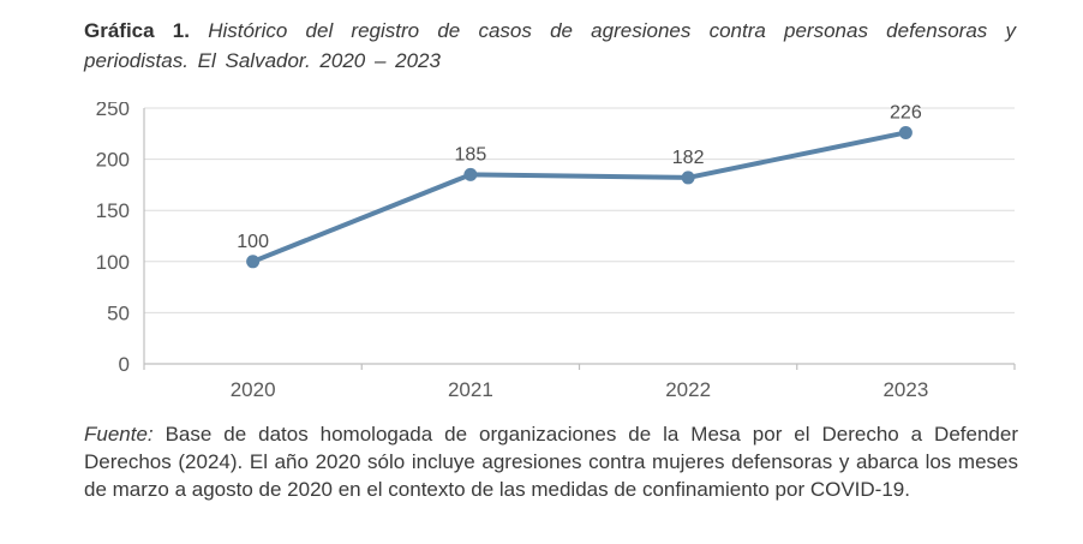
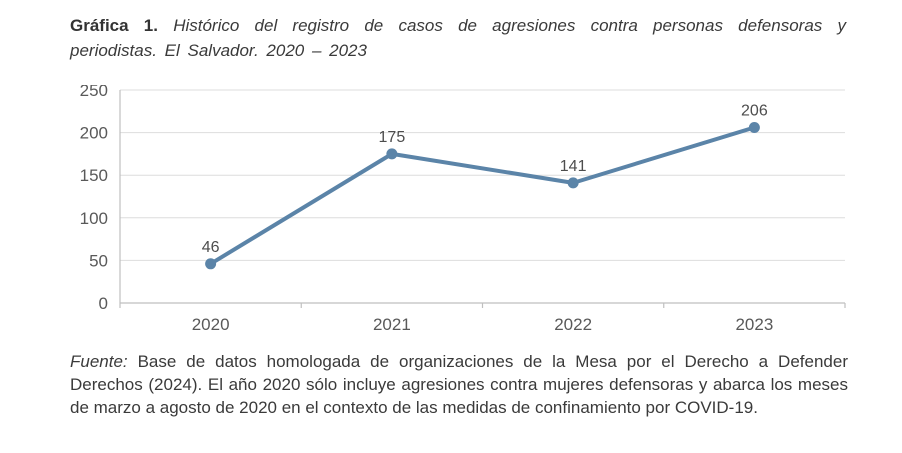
2020: 100 -> 46
2021: 185 -> 175
2022: 182 -> 141
2023: 226 -> 206
